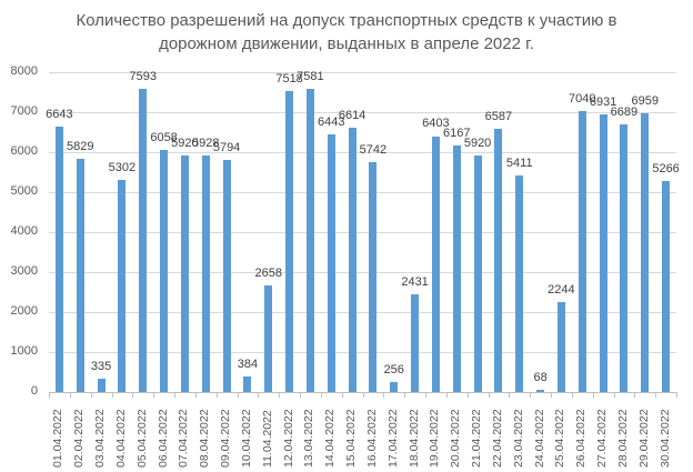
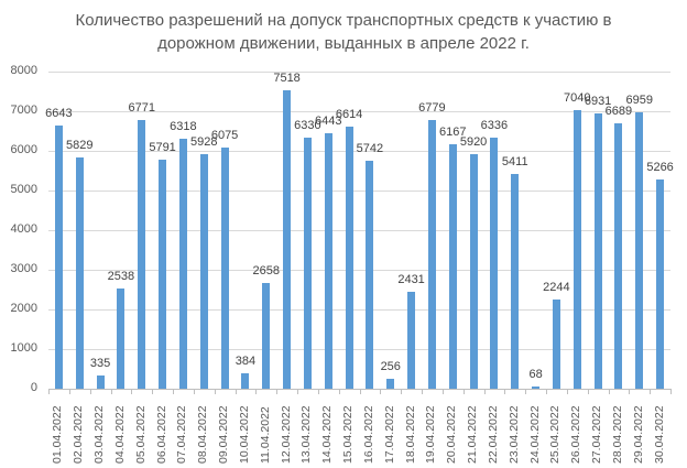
04.04.2022: 5302 -> 2538
05.04.2022: 7593 -> 6771
06.04.2022: 6058 -> 5791
07.04.2022: 5920 -> 6318
09.04.2022: 5794 -> 6075
13.04.2022: 7581 -> 6330
19.04.2022: 6403 -> 6779
22.04.2022: 6587 -> 6336
